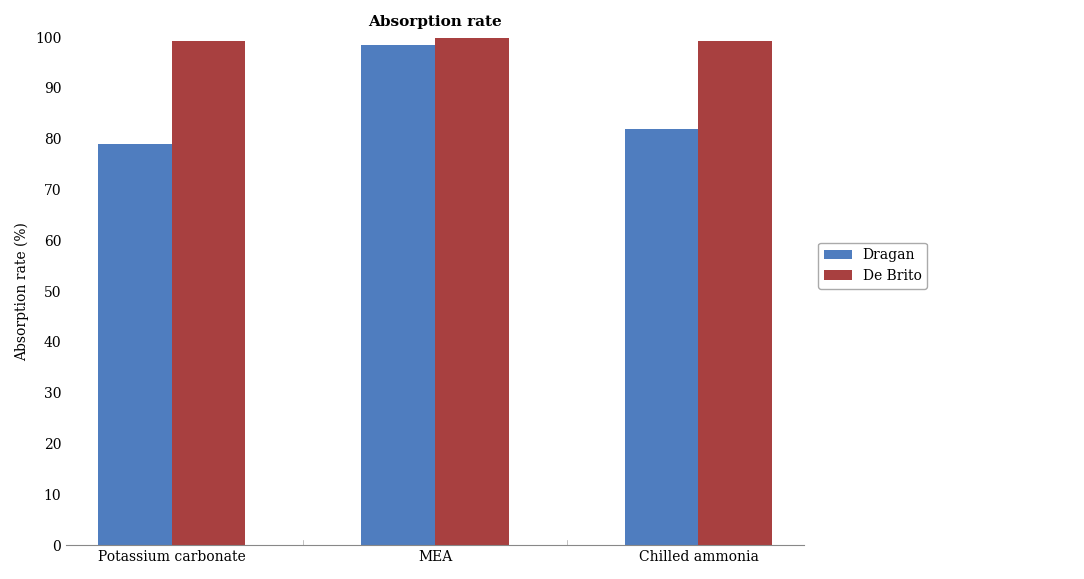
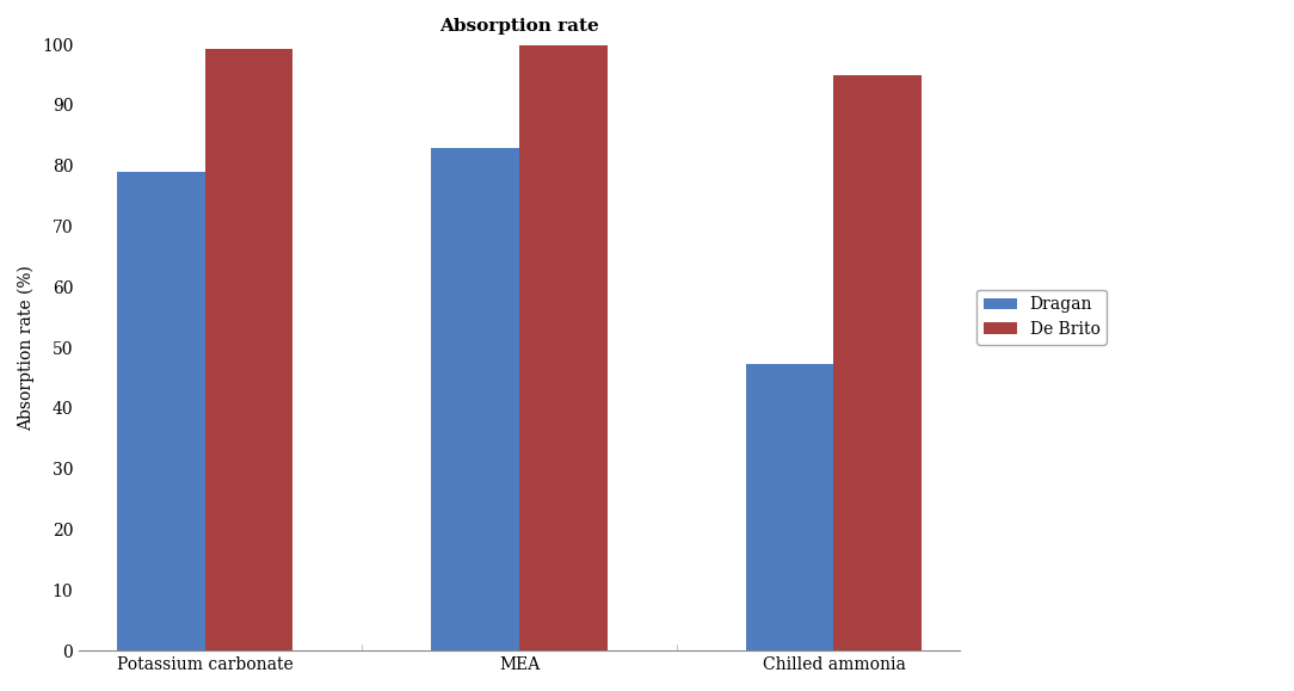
Dragan/MEA: 98.5 -> 82.8
Dragan/Chilled ammonia: 82.0 -> 47.2
De Brito/Chilled ammonia: 99.2 -> 95.0
